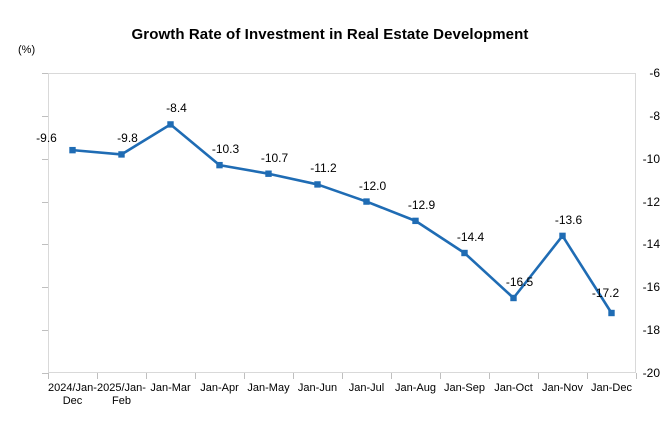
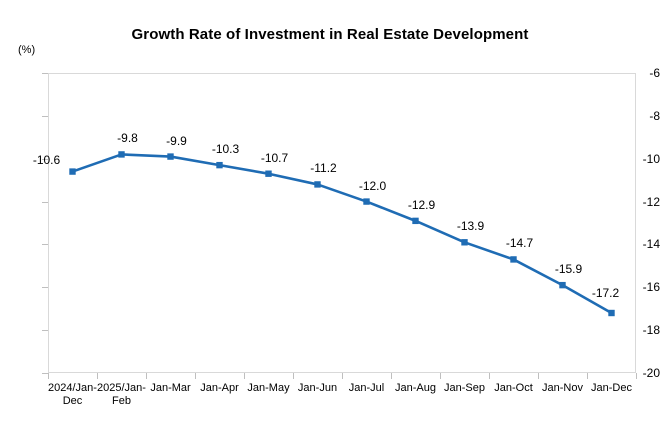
2024/Jan-Dec: -9.6 -> -10.6
Jan-Mar: -8.4 -> -9.9
Jan-Sep: -14.4 -> -13.9
Jan-Oct: -16.5 -> -14.7
Jan-Nov: -13.6 -> -15.9
